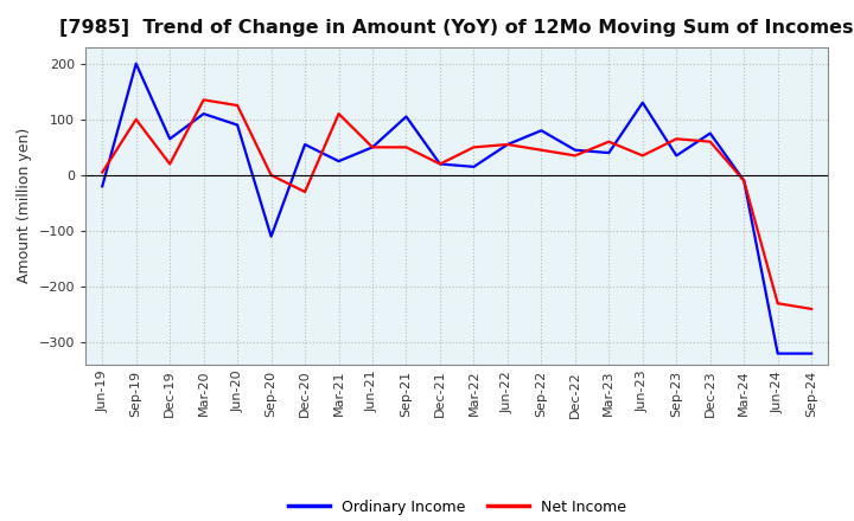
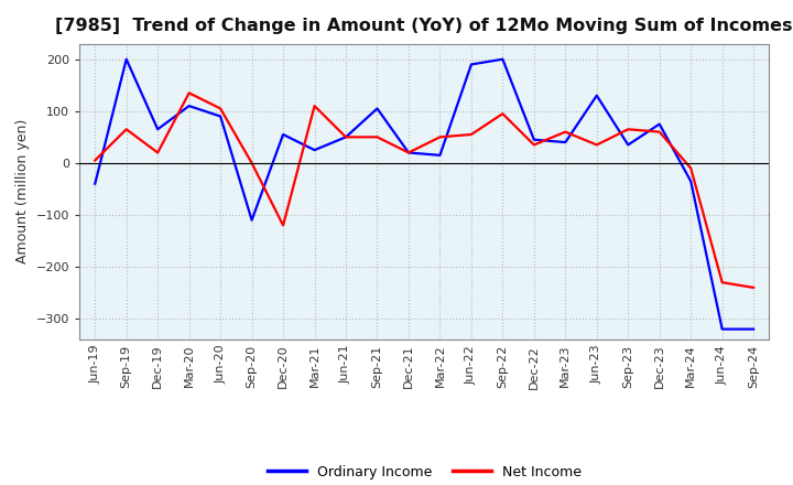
Ordinary Income/Jun-19: -20 -> -40
Net Income/Sep-19: 100 -> 65
Net Income/Jun-20: 125 -> 105
Net Income/Dec-20: -30 -> -120
Ordinary Income/Jun-22: 55 -> 190
Ordinary Income/Sep-22: 80 -> 200
Net Income/Sep-22: 45 -> 95
Ordinary Income/Mar-24: -10 -> -35
